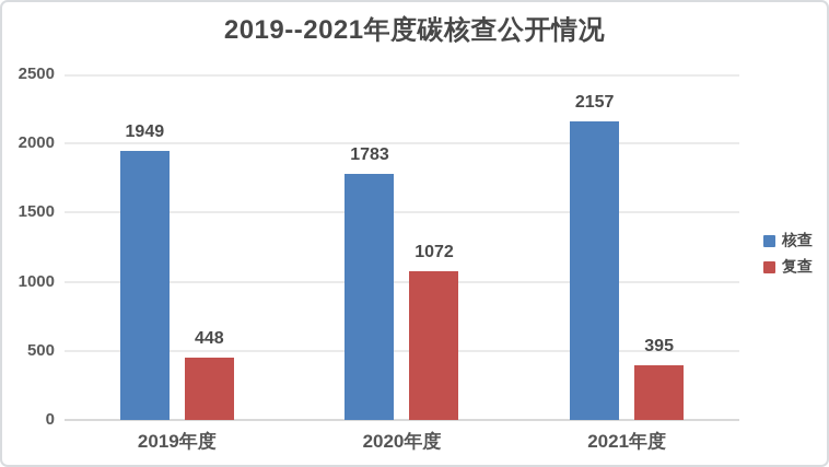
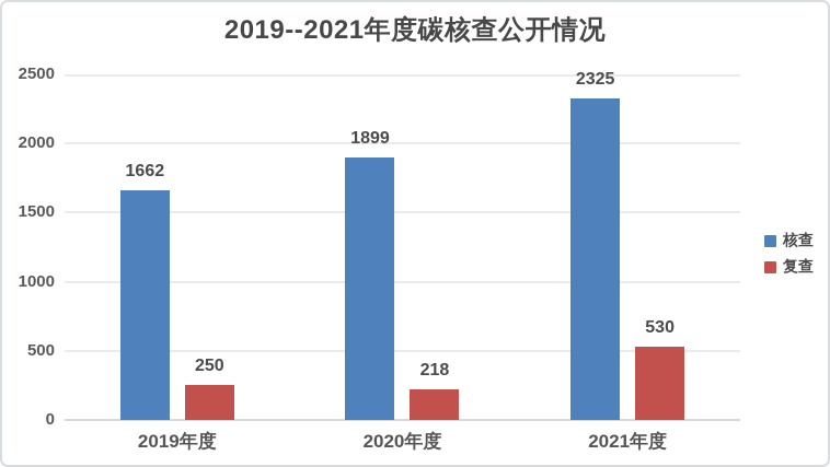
核查/2019年度: 1949 -> 1662
复查/2019年度: 448 -> 250
核查/2020年度: 1783 -> 1899
复查/2020年度: 1072 -> 218
核查/2021年度: 2157 -> 2325
复查/2021年度: 395 -> 530
